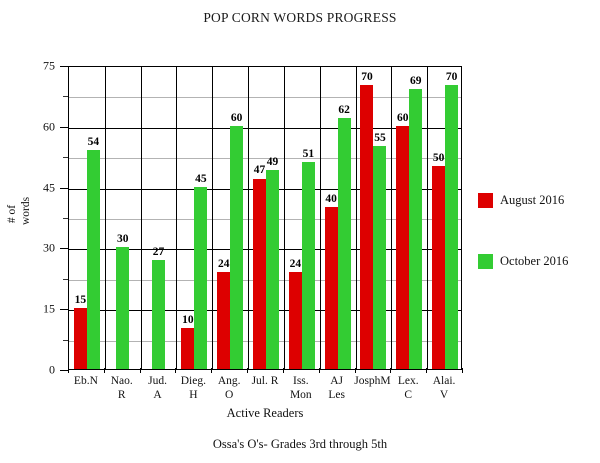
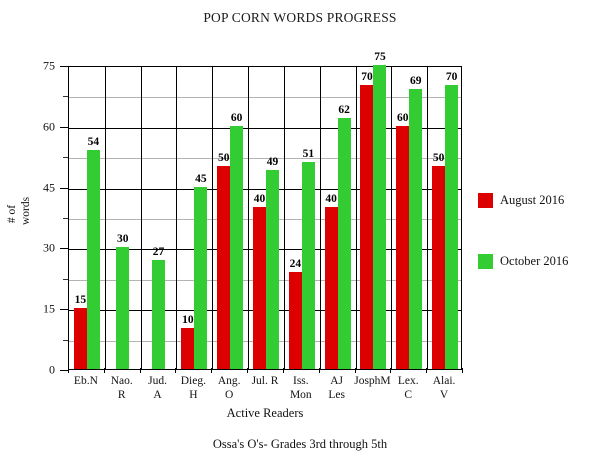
August 2016/Ang. O: 24 -> 50
August 2016/Jul. R: 47 -> 40
October 2016/JosphM: 55 -> 75
